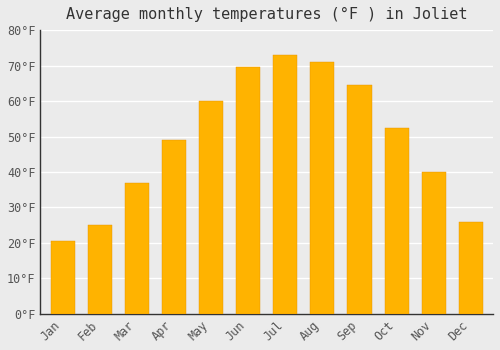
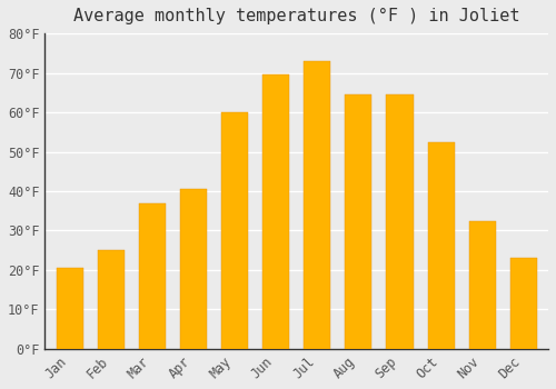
Apr: 49.0°F -> 40.5°F
Aug: 71.0°F -> 64.5°F
Nov: 40.0°F -> 32.5°F
Dec: 26.0°F -> 23.0°F
